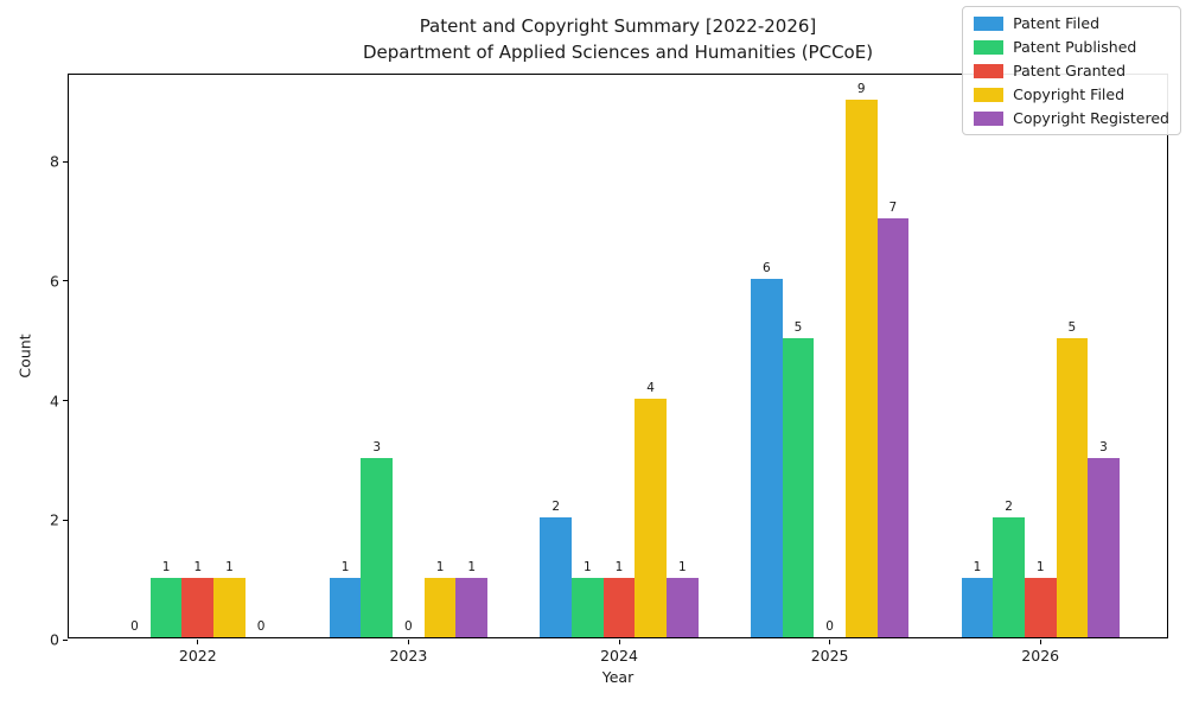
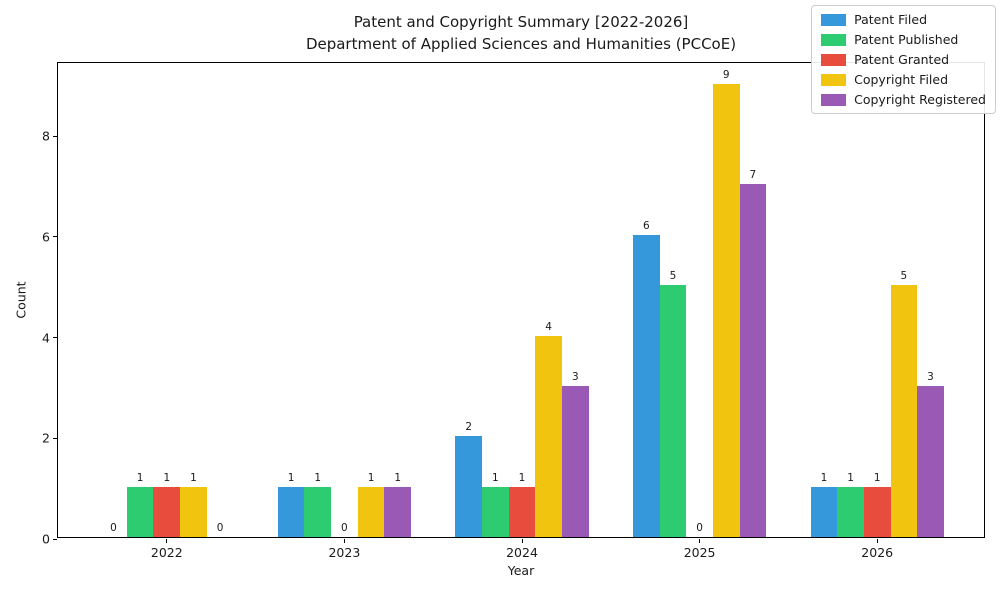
Patent Published/2023: 3 -> 1
Copyright Registered/2024: 1 -> 3
Patent Published/2026: 2 -> 1
